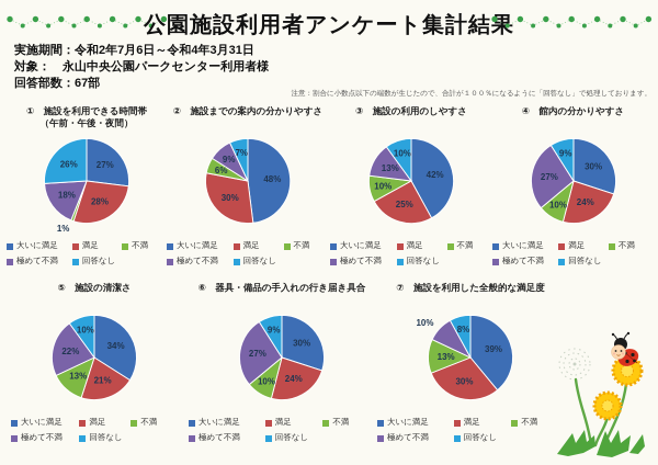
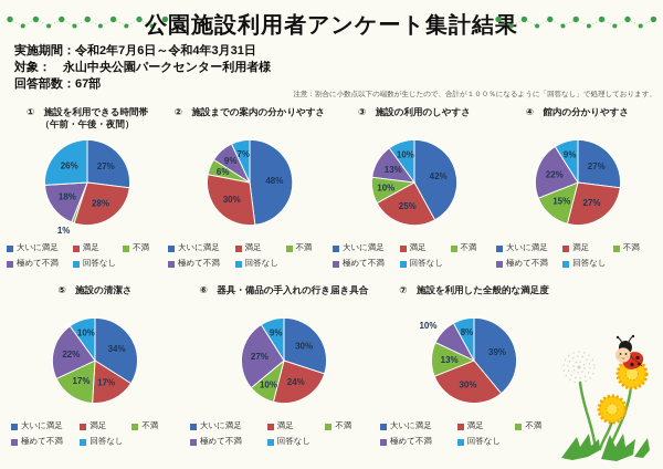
④ 館内の分かりやすさ/大いに満足: 30% -> 27%
④ 館内の分かりやすさ/満足: 24% -> 27%
④ 館内の分かりやすさ/不満: 10% -> 15%
④ 館内の分かりやすさ/極めて不満: 27% -> 22%
⑤ 施設の清潔さ/満足: 21% -> 17%
⑤ 施設の清潔さ/不満: 13% -> 17%
